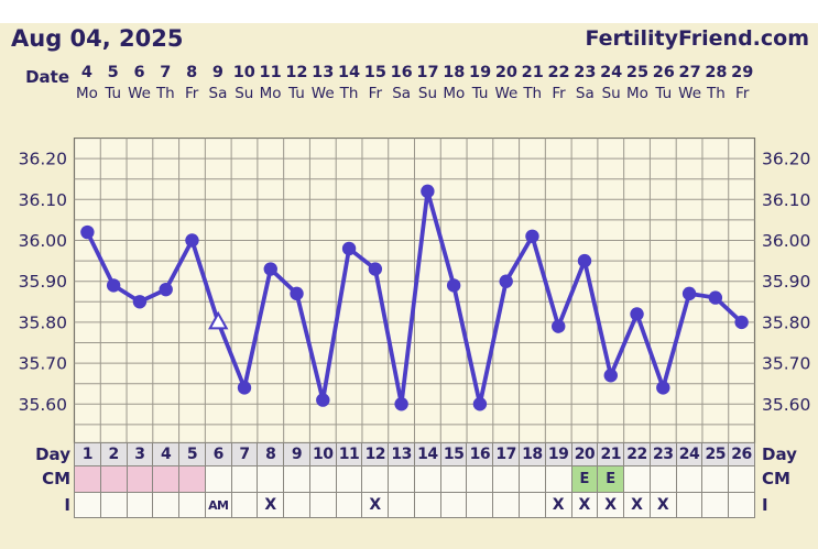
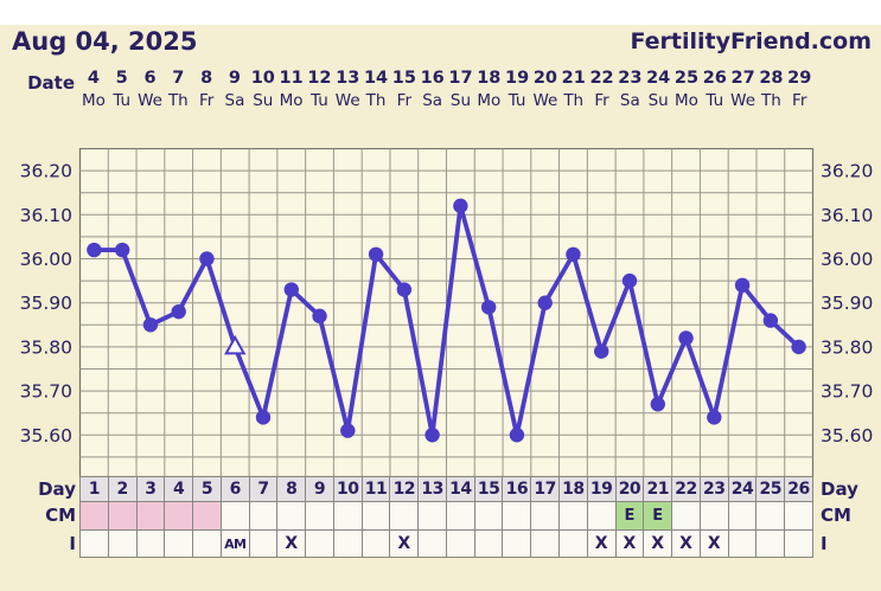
2: 35.89 -> 36.02
11: 35.98 -> 36.01
24: 35.87 -> 35.94
